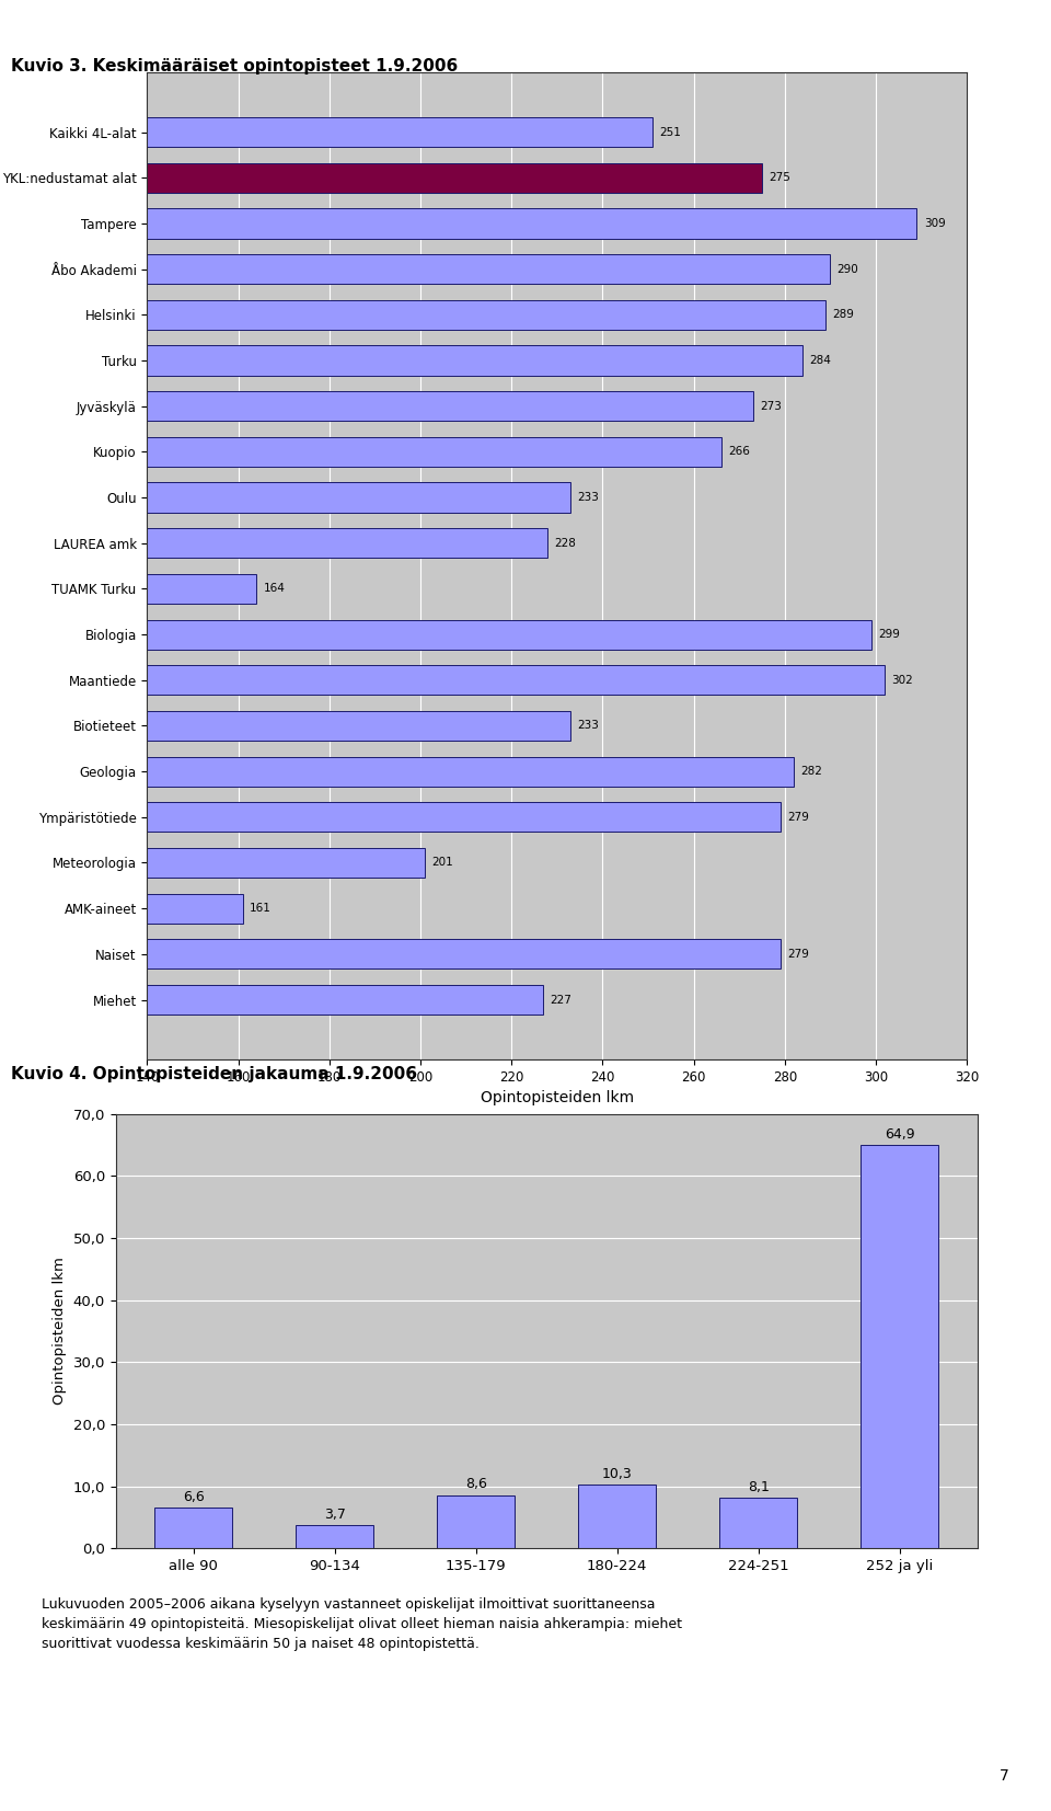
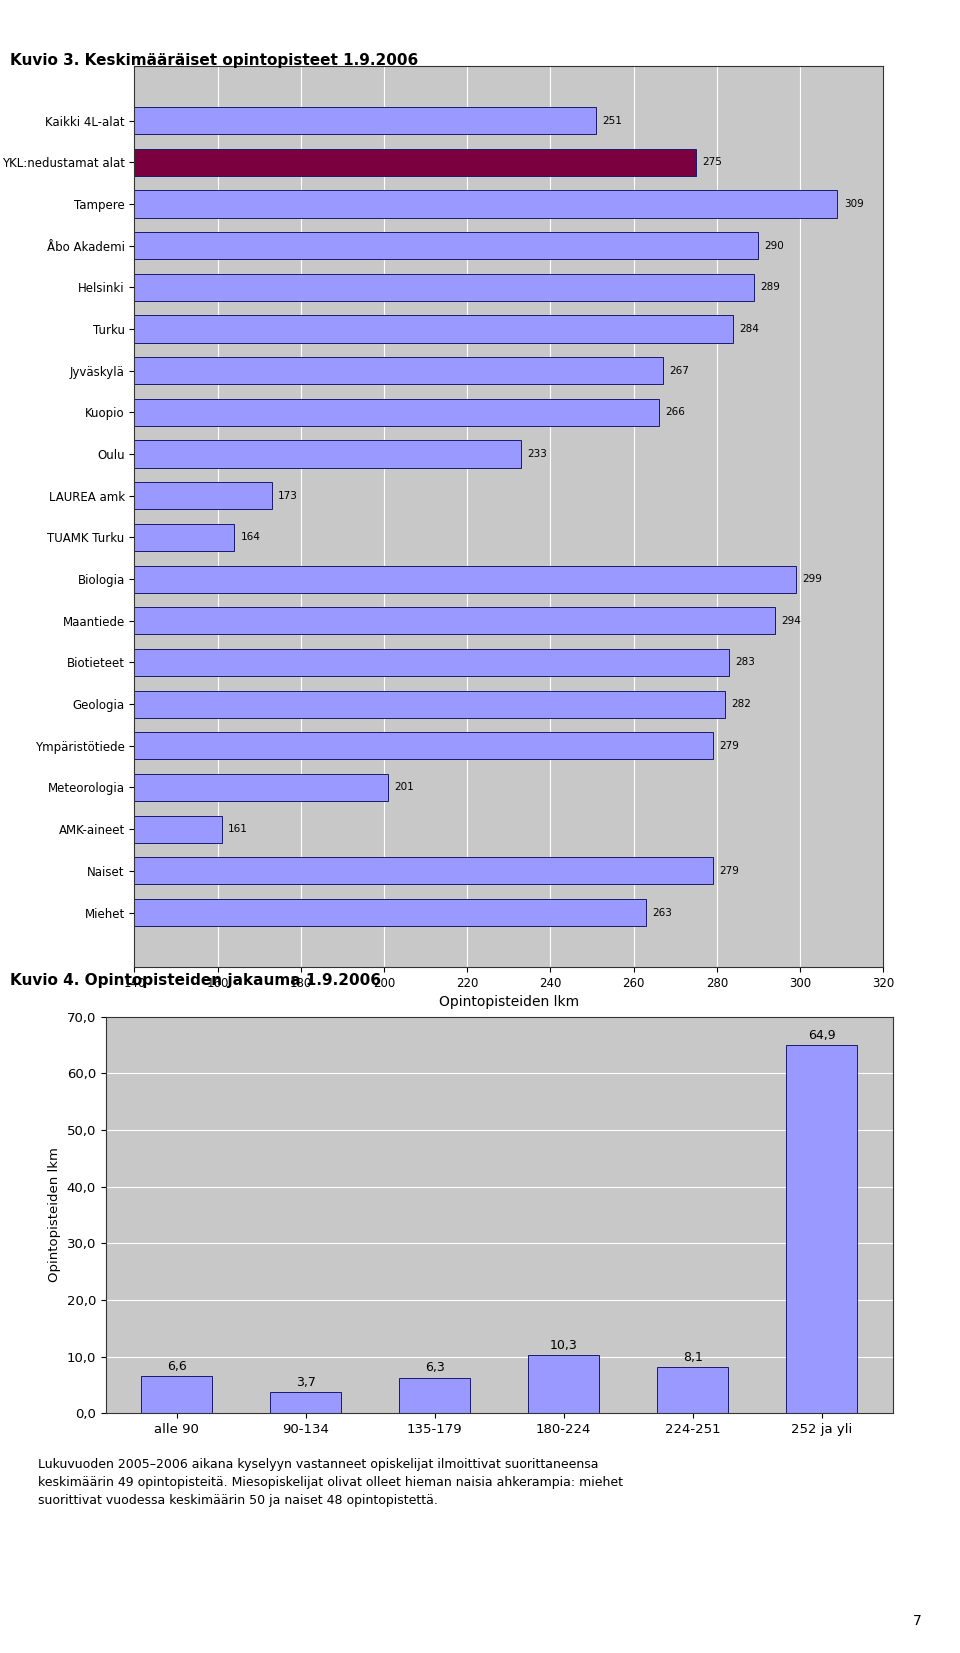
Jyväskylä: 273 -> 267
LAUREA amk: 228 -> 173
Maantiede: 302 -> 294
Biotieteet: 233 -> 283
Miehet: 227 -> 263
135-179: 8,6 -> 6,3
